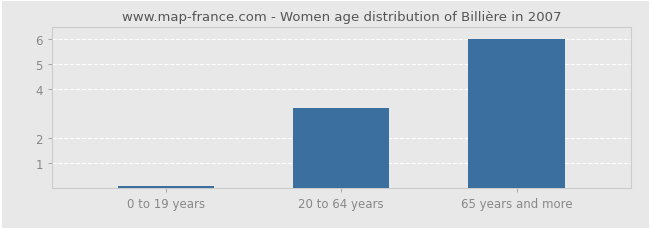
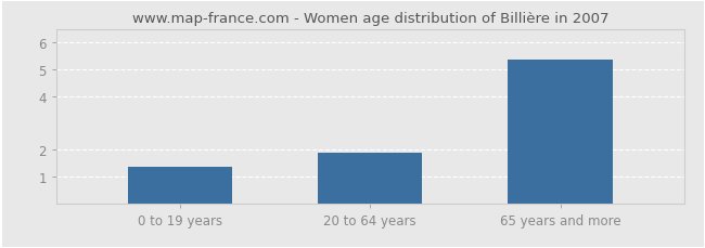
0 to 19 years: 0.05 -> 1.35
20 to 64 years: 3.20 -> 1.90
65 years and more: 6.00 -> 5.35
